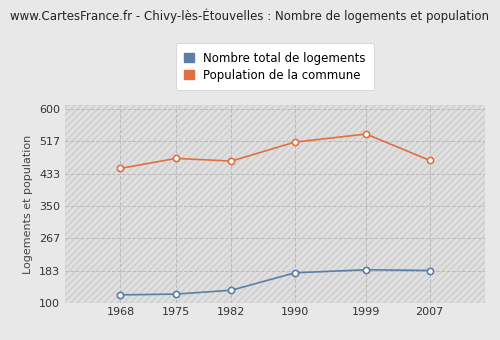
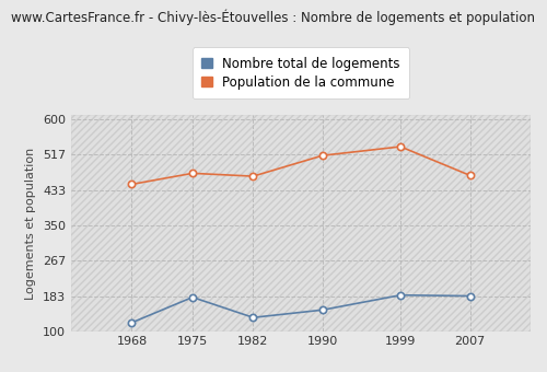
Nombre total de logements/1975: 122 -> 180
Nombre total de logements/1990: 177 -> 150
